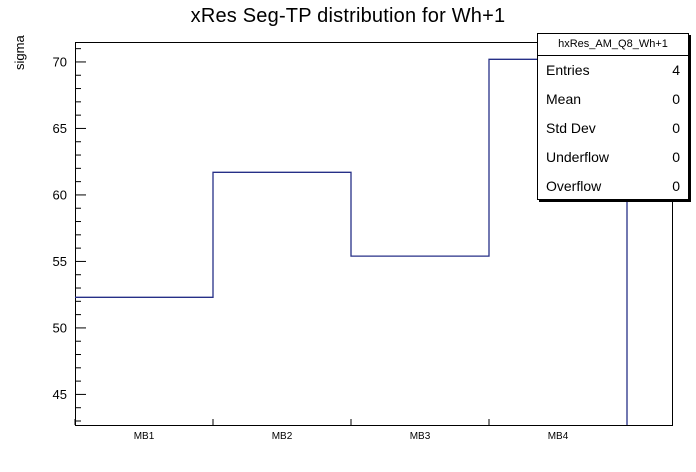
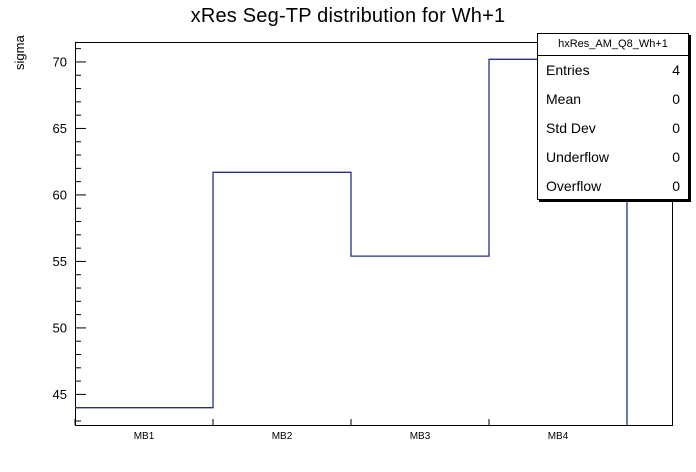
MB1: 52.3 -> 44.0
